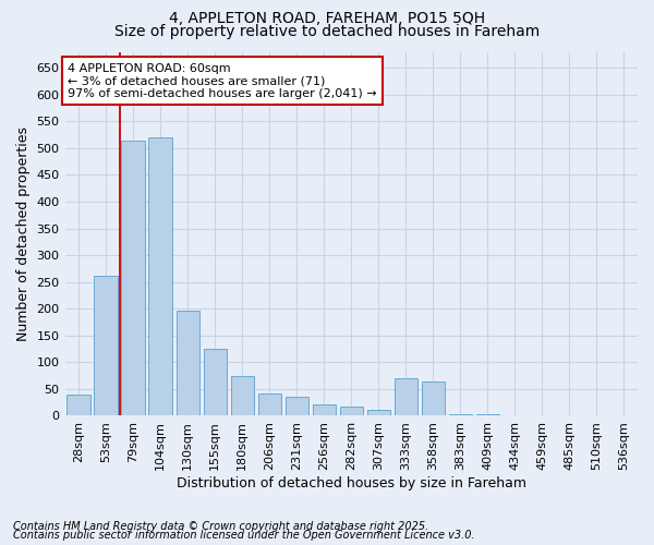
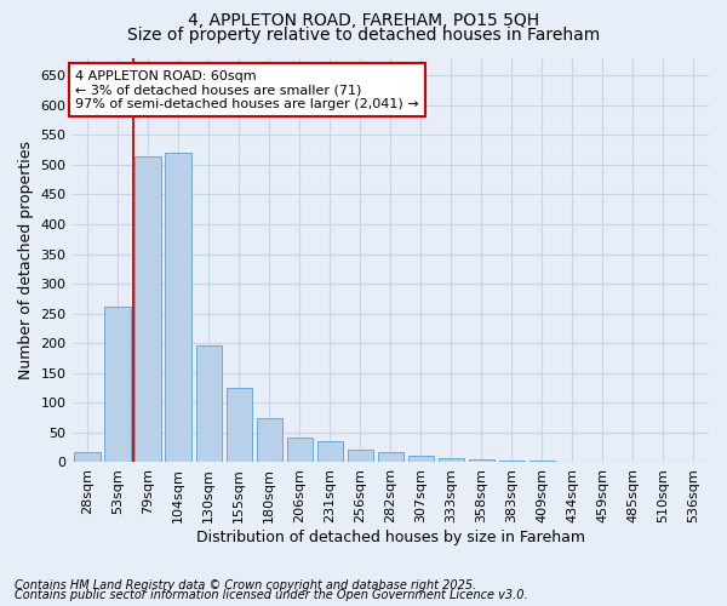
28sqm: 40 -> 18
333sqm: 70 -> 8
358sqm: 65 -> 5
